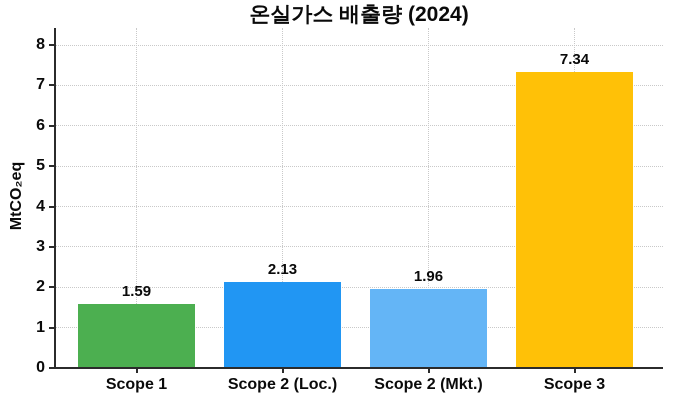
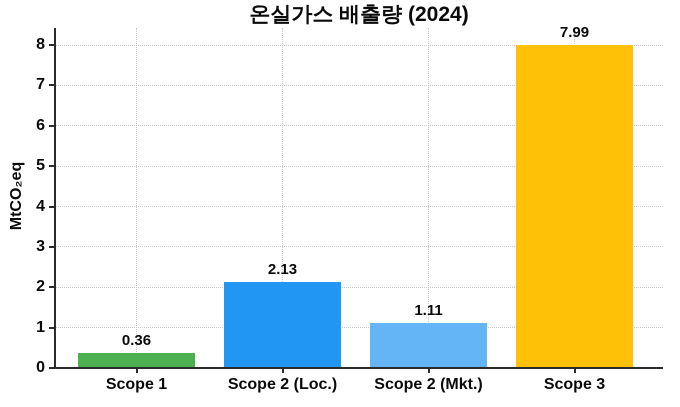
Scope 1: 1.59 -> 0.36
Scope 2 (Mkt.): 1.96 -> 1.11
Scope 3: 7.34 -> 7.99
